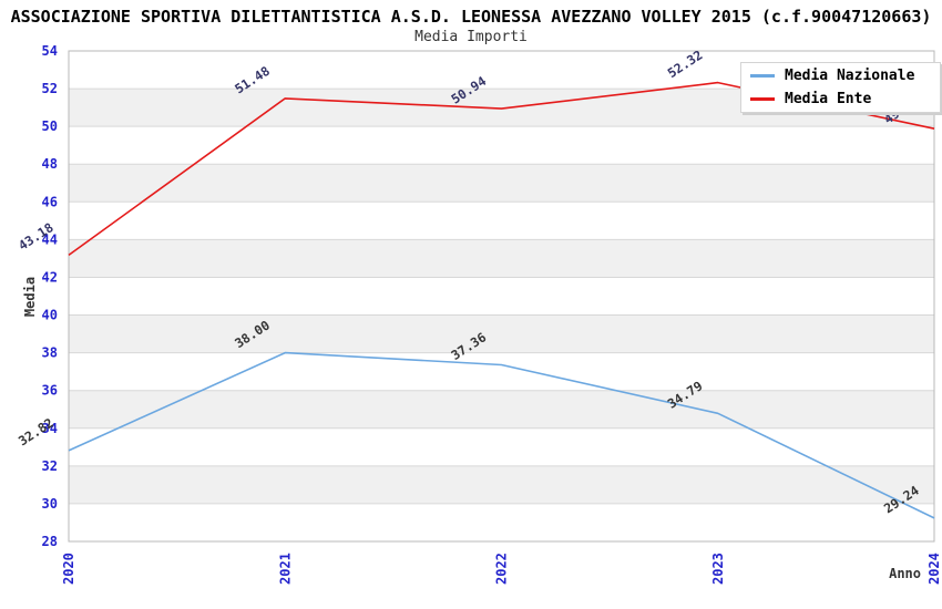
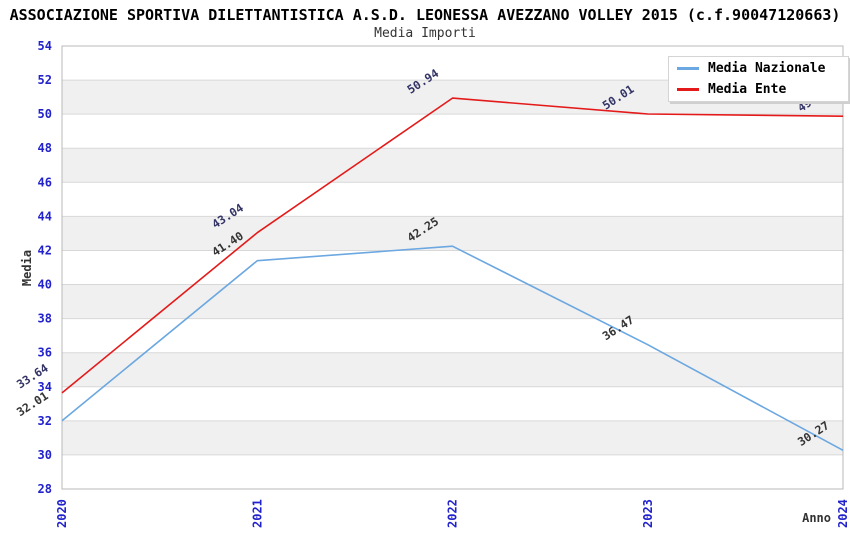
Media Nazionale/2020: 32.82 -> 32.01
Media Ente/2020: 43.18 -> 33.64
Media Nazionale/2021: 38.00 -> 41.40
Media Ente/2021: 51.48 -> 43.04
Media Nazionale/2022: 37.36 -> 42.25
Media Nazionale/2023: 34.79 -> 36.47
Media Ente/2023: 52.32 -> 50.01
Media Nazionale/2024: 29.24 -> 30.27
